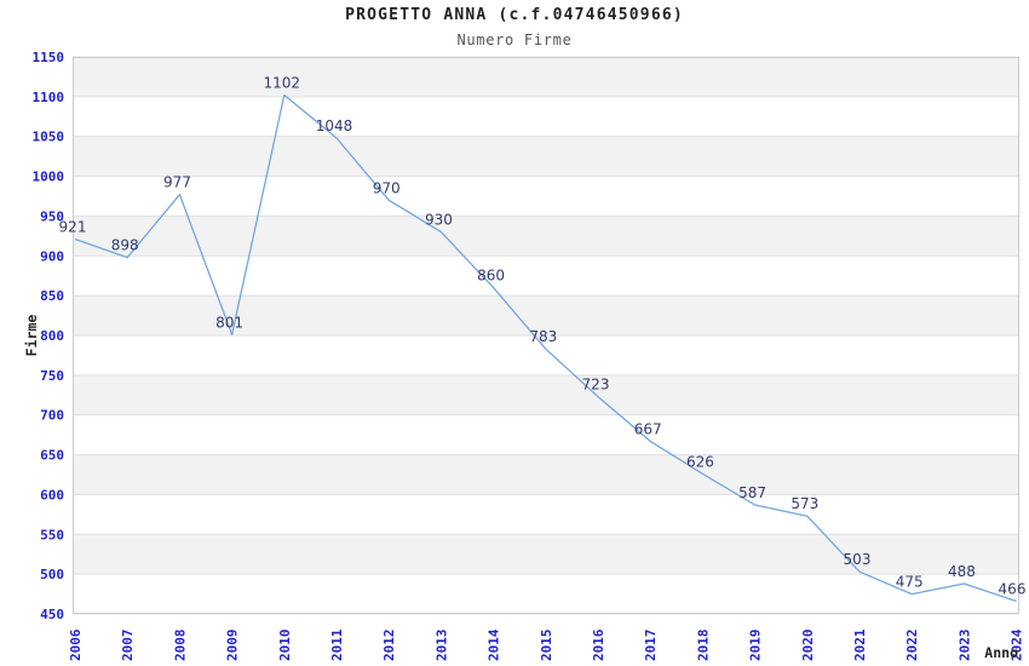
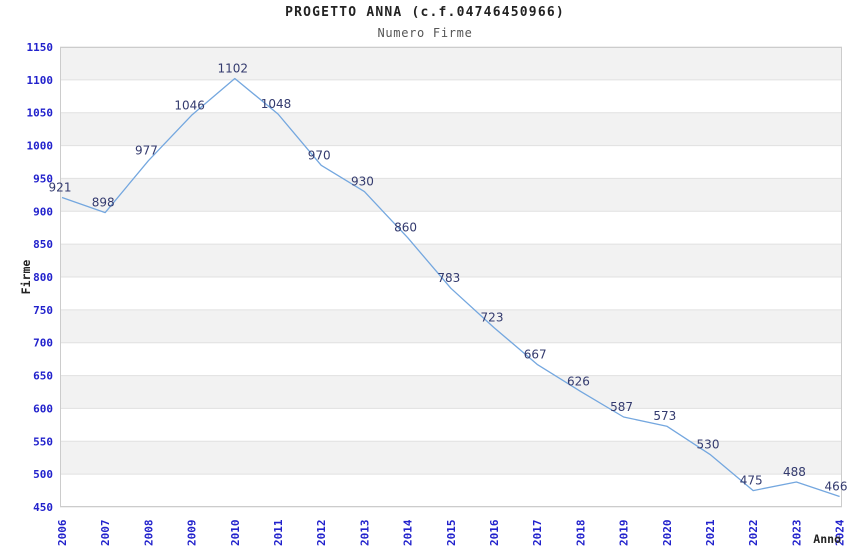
2009: 801 -> 1046
2021: 503 -> 530
